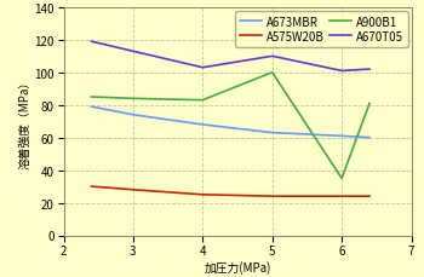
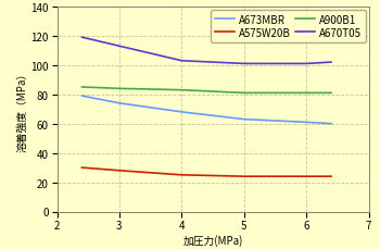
A900B1/5: 100 -> 81
A670T05/5: 110 -> 101
A900B1/6: 35 -> 81
